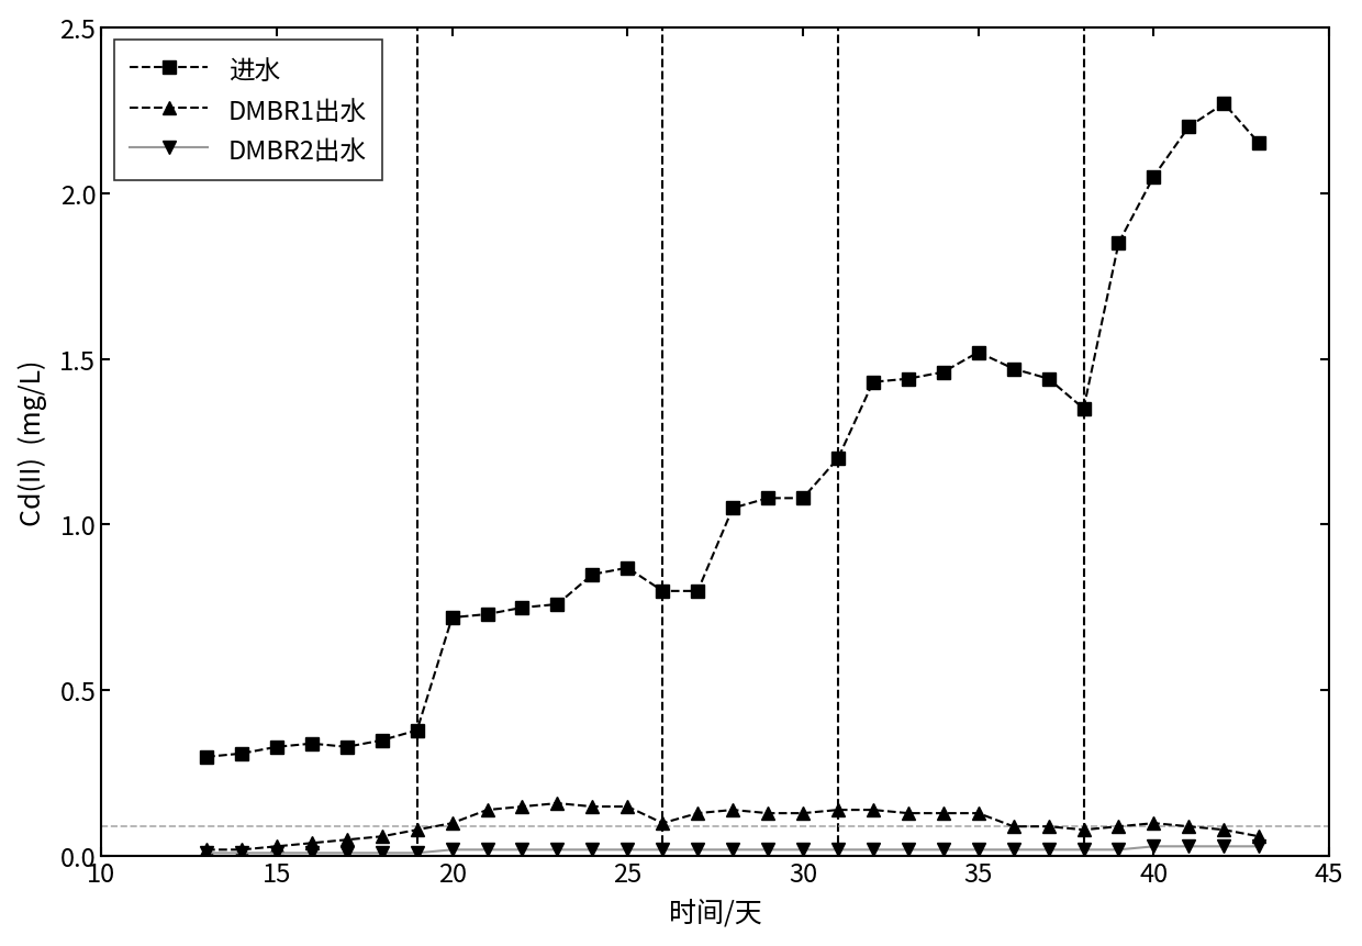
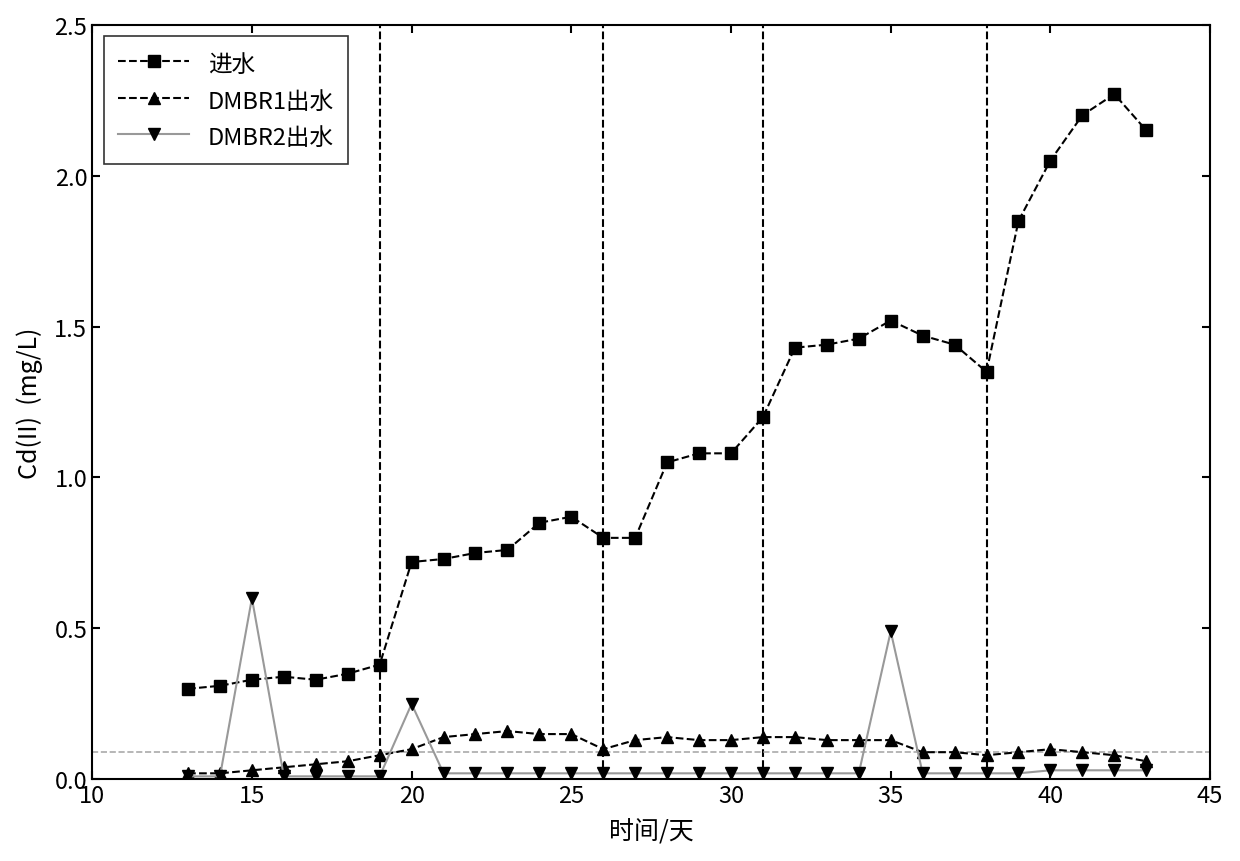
DMBR2出水/15: 0.01 -> 0.60
DMBR2出水/20: 0.02 -> 0.25
DMBR2出水/35: 0.02 -> 0.49
